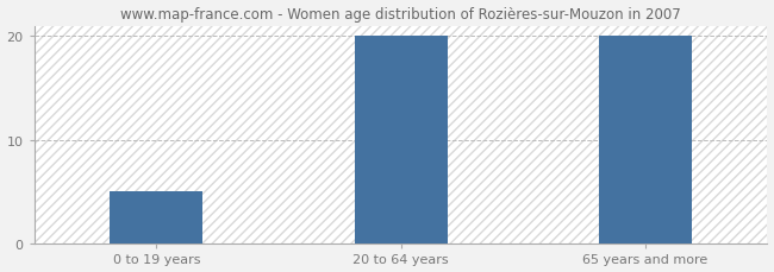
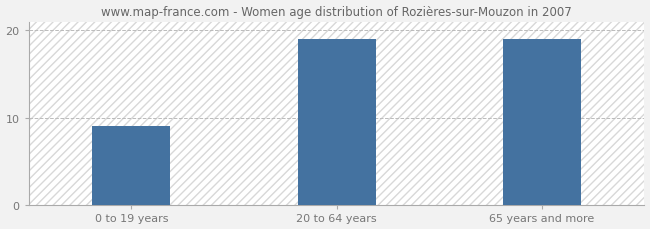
0 to 19 years: 5 -> 9
20 to 64 years: 20 -> 19
65 years and more: 20 -> 19
